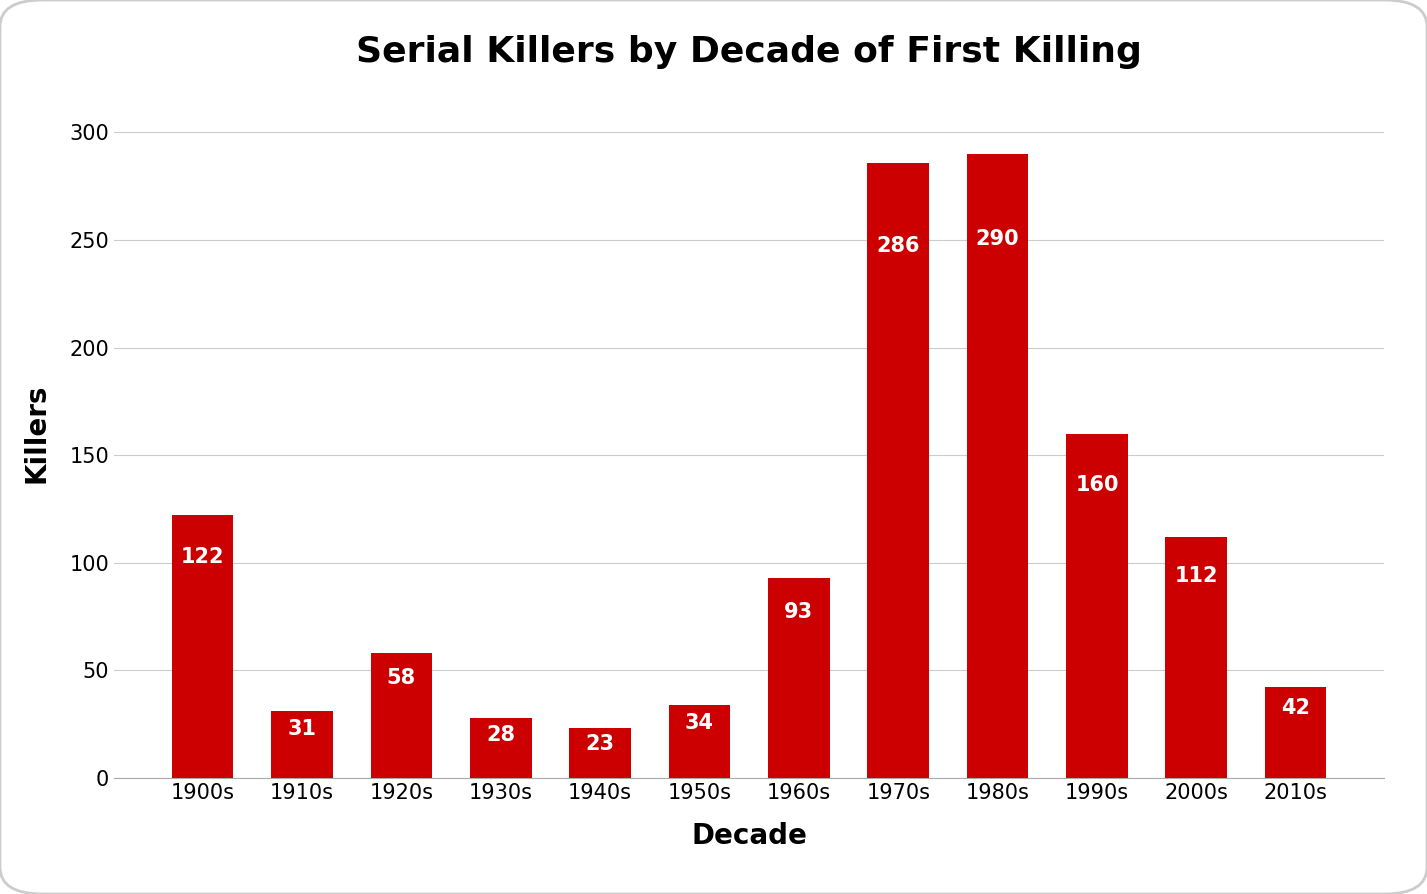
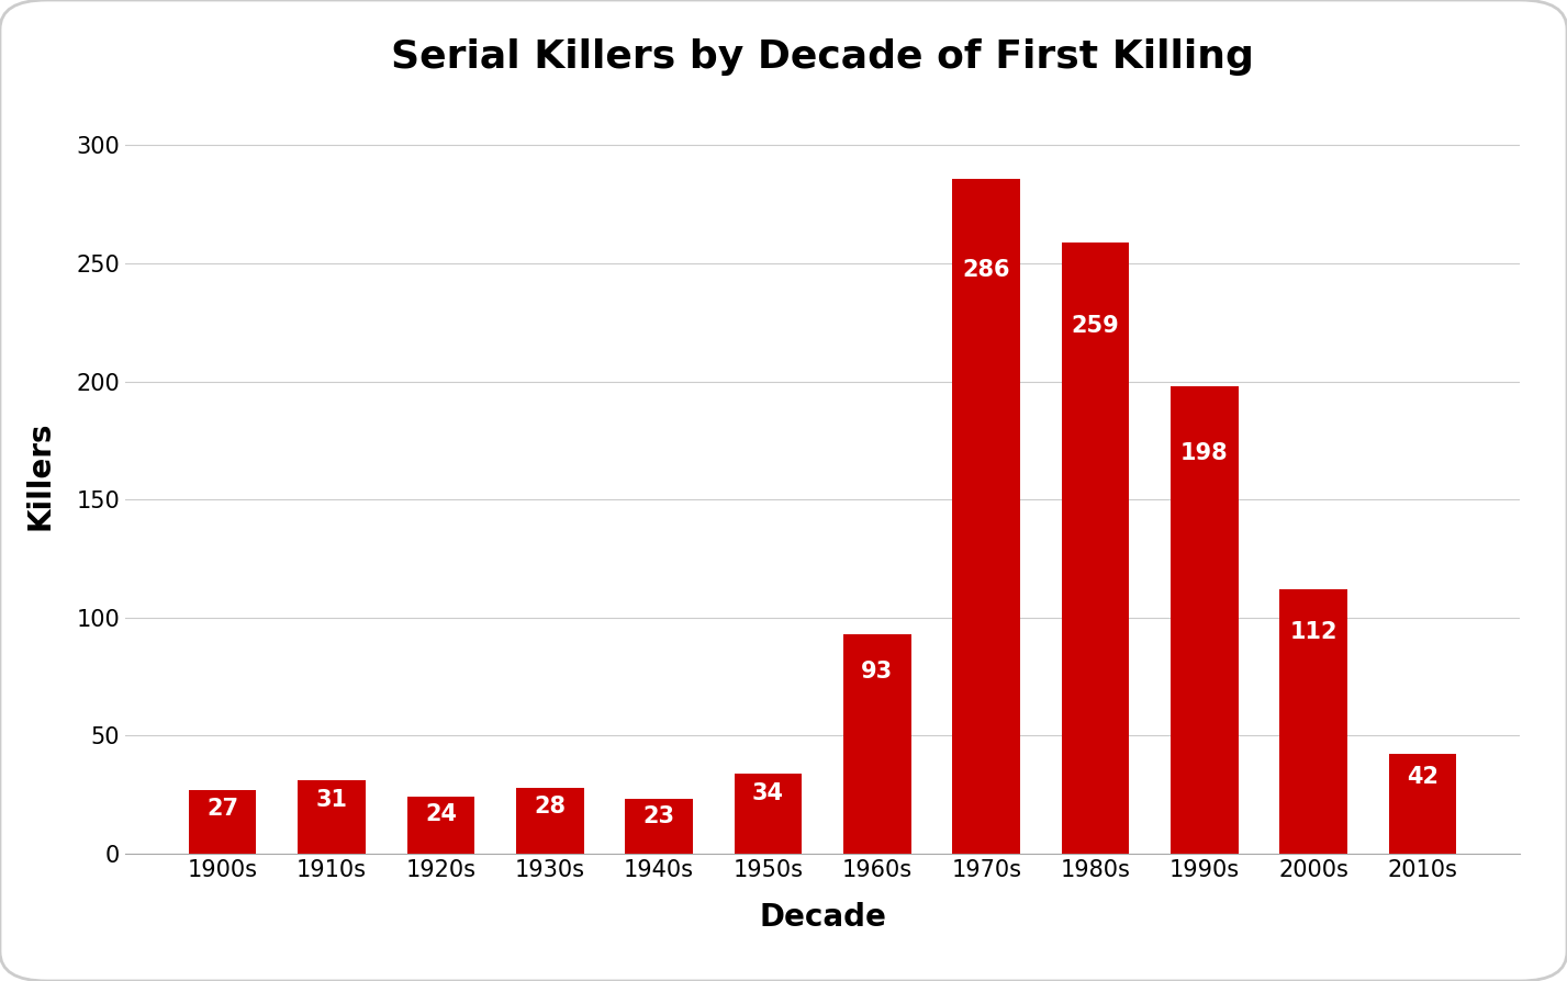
1900s: 122 -> 27
1920s: 58 -> 24
1980s: 290 -> 259
1990s: 160 -> 198
